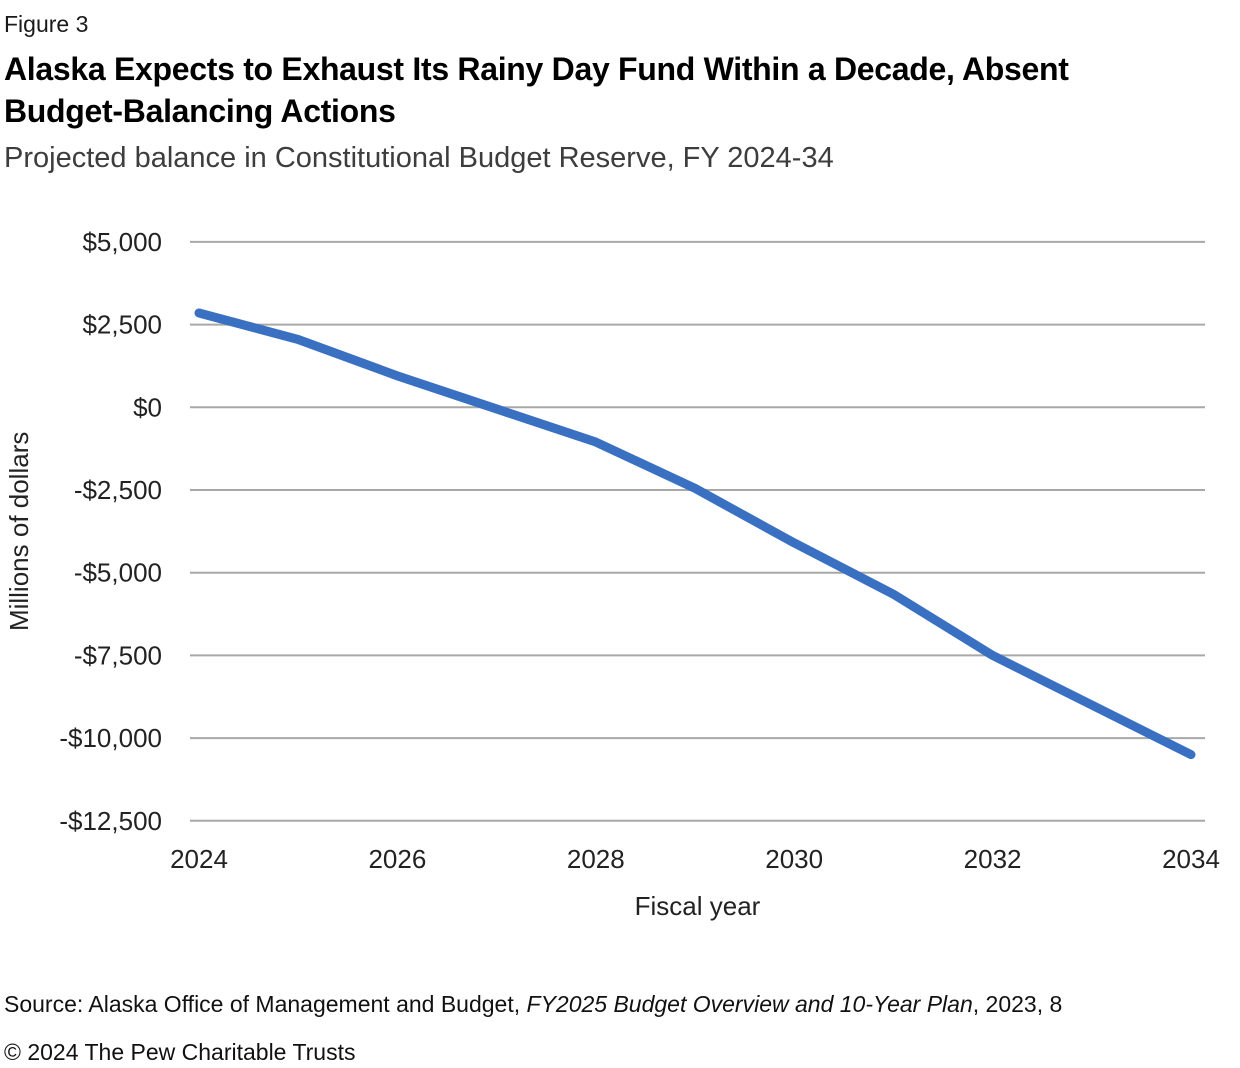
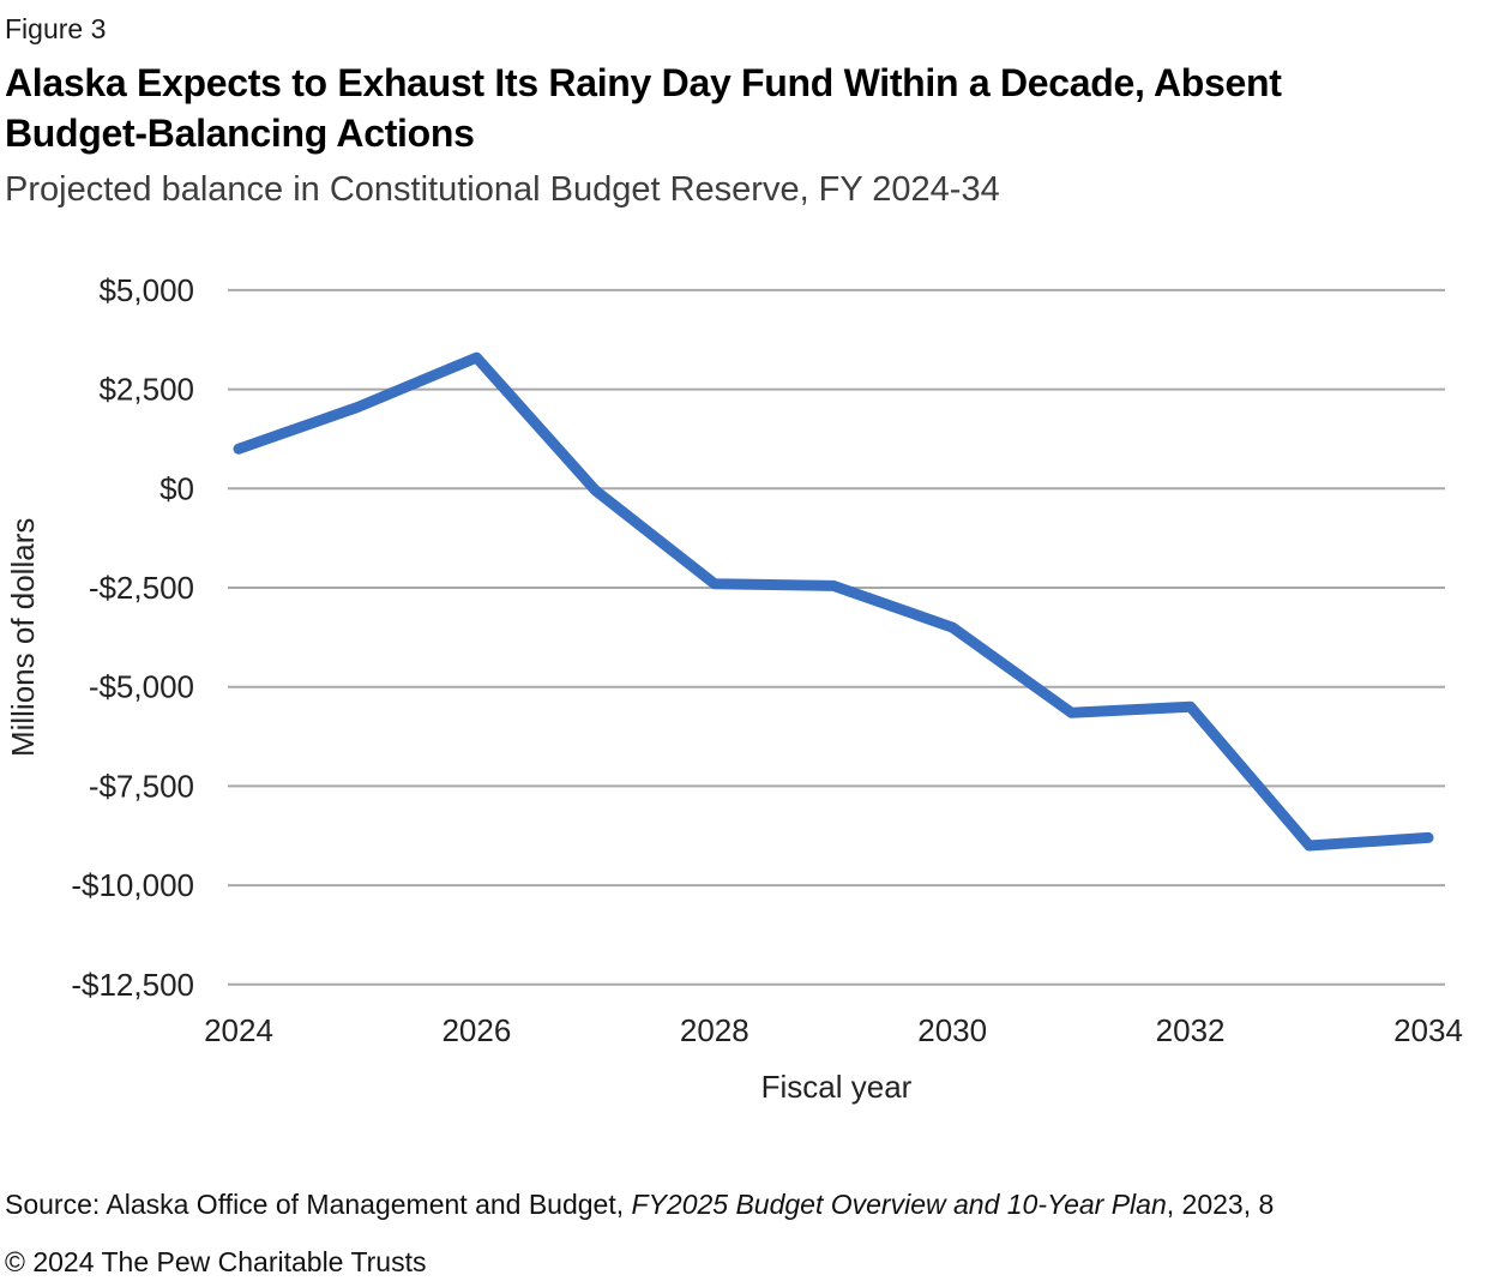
2024: $2800 -> $1000
2026: $1000 -> $3300
2028: -$1000 -> -$2400
2030: -$4100 -> -$3500
2032: -$7500 -> -$5500
2034: -$10500 -> -$8800
